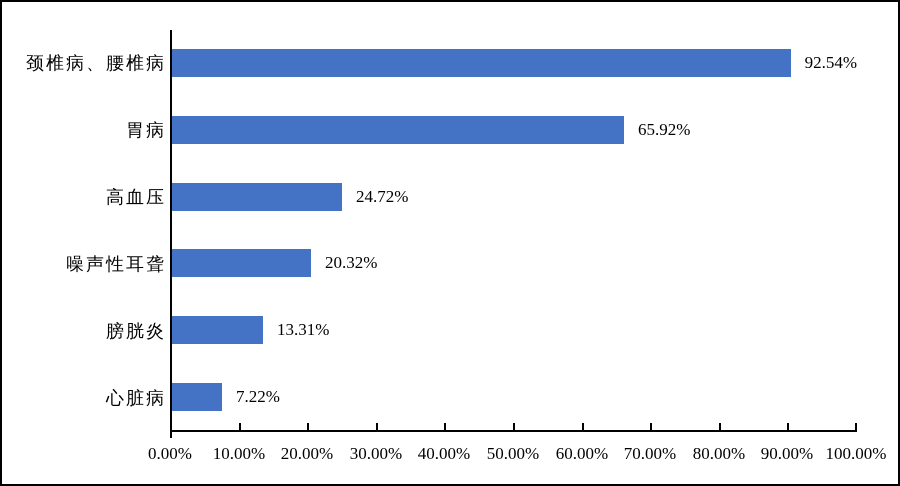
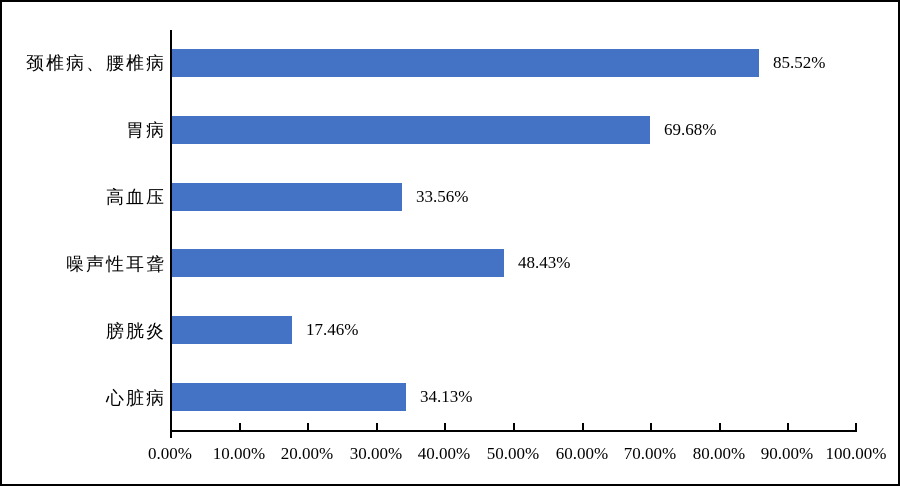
颈椎病、腰椎病: 92.54% -> 85.52%
胃病: 65.92% -> 69.68%
高血压: 24.72% -> 33.56%
噪声性耳聋: 20.32% -> 48.43%
膀胱炎: 13.31% -> 17.46%
心脏病: 7.22% -> 34.13%
